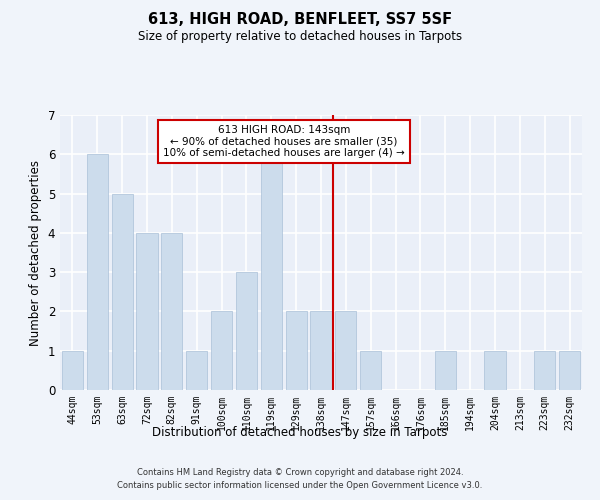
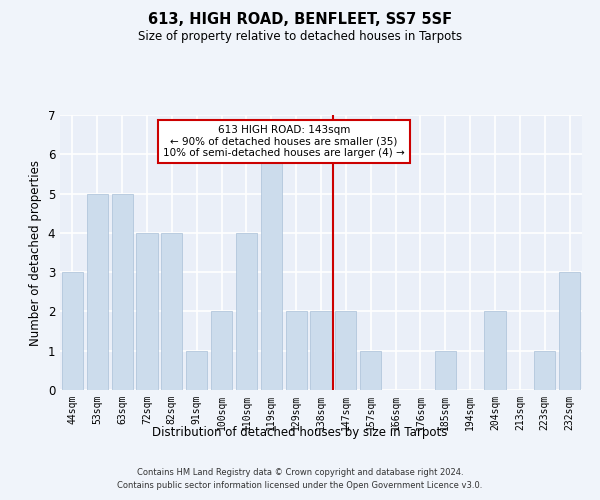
44sqm: 1 -> 3
53sqm: 6 -> 5
110sqm: 3 -> 4
204sqm: 1 -> 2
232sqm: 1 -> 3
